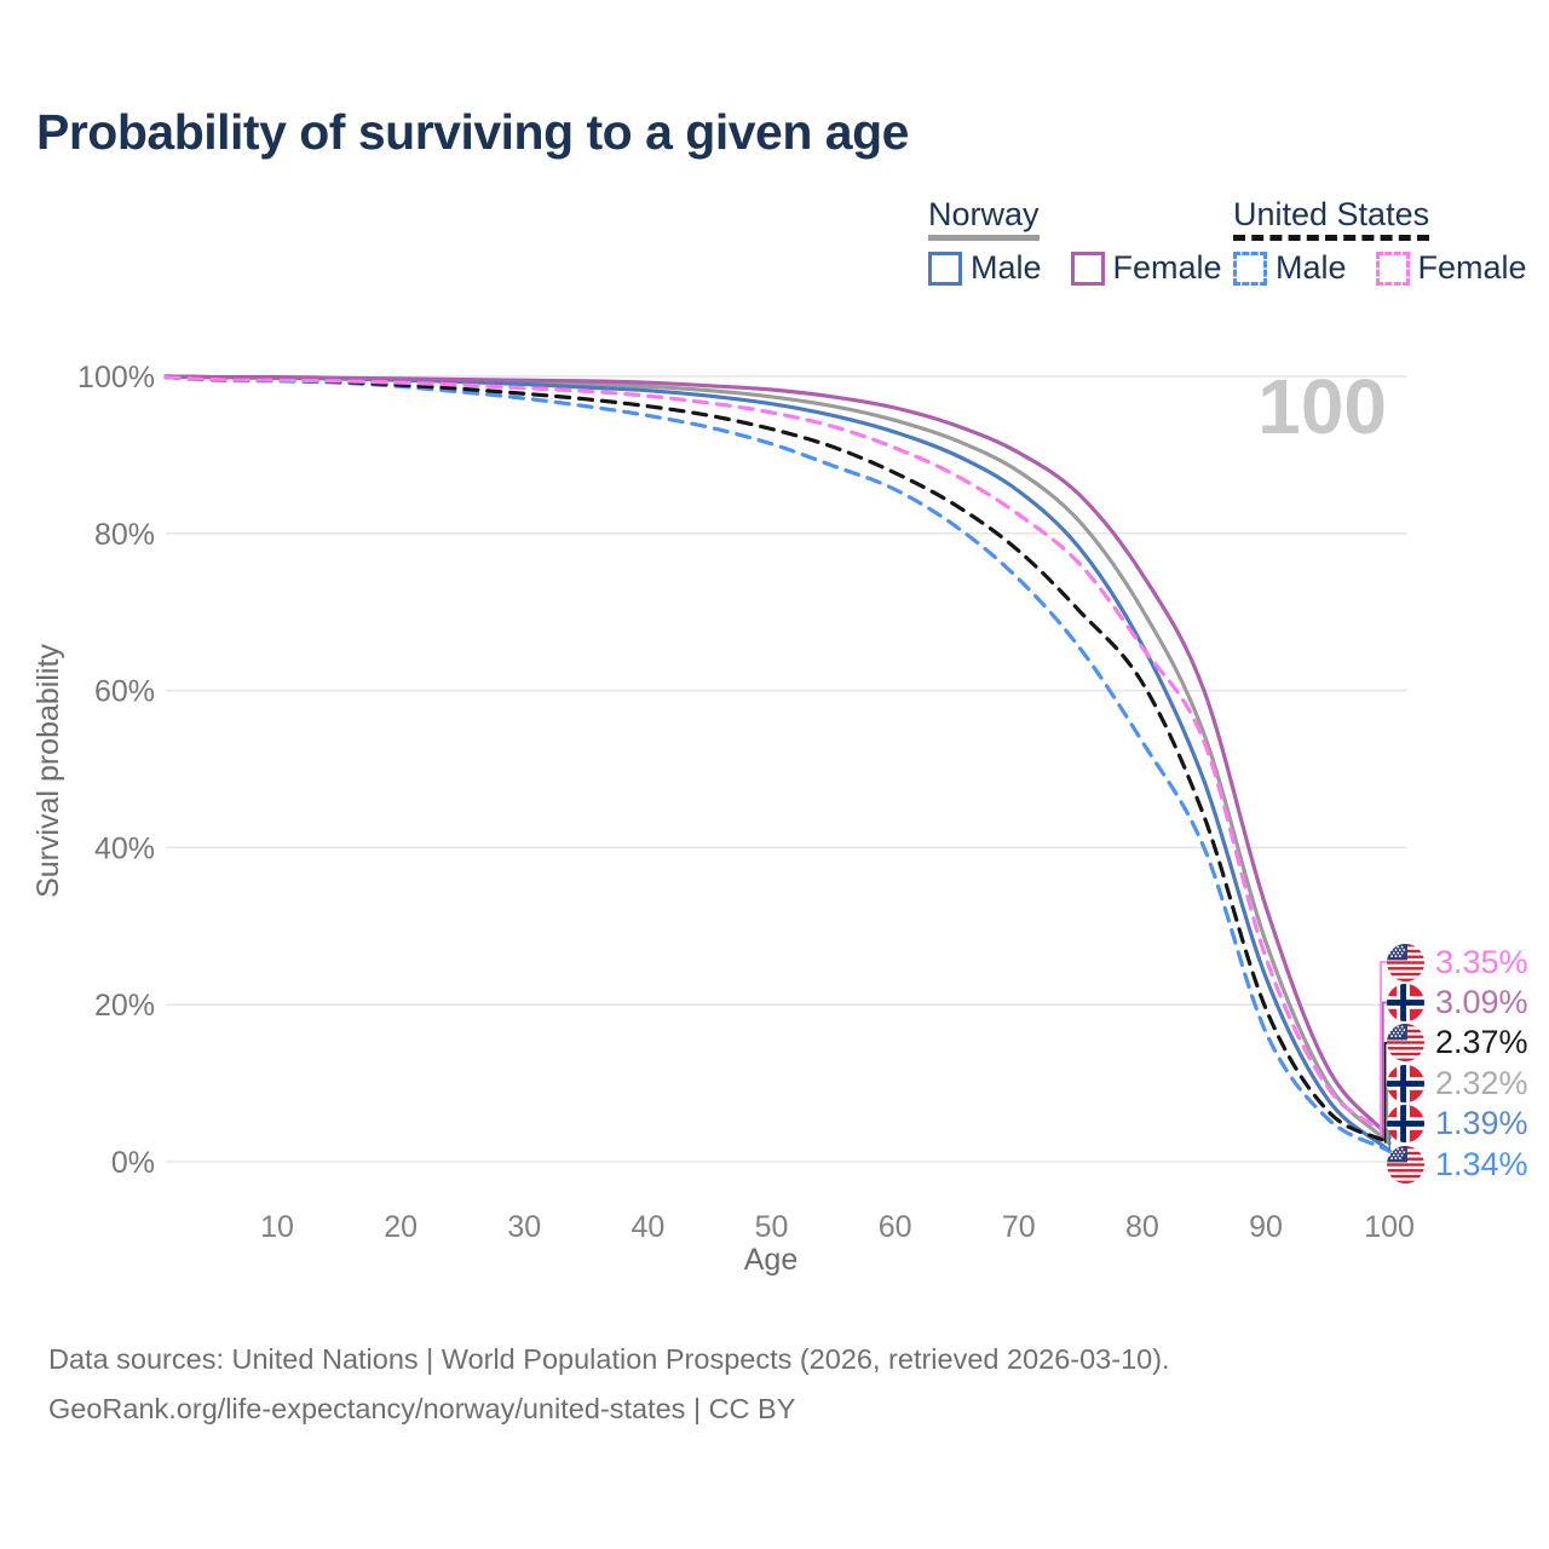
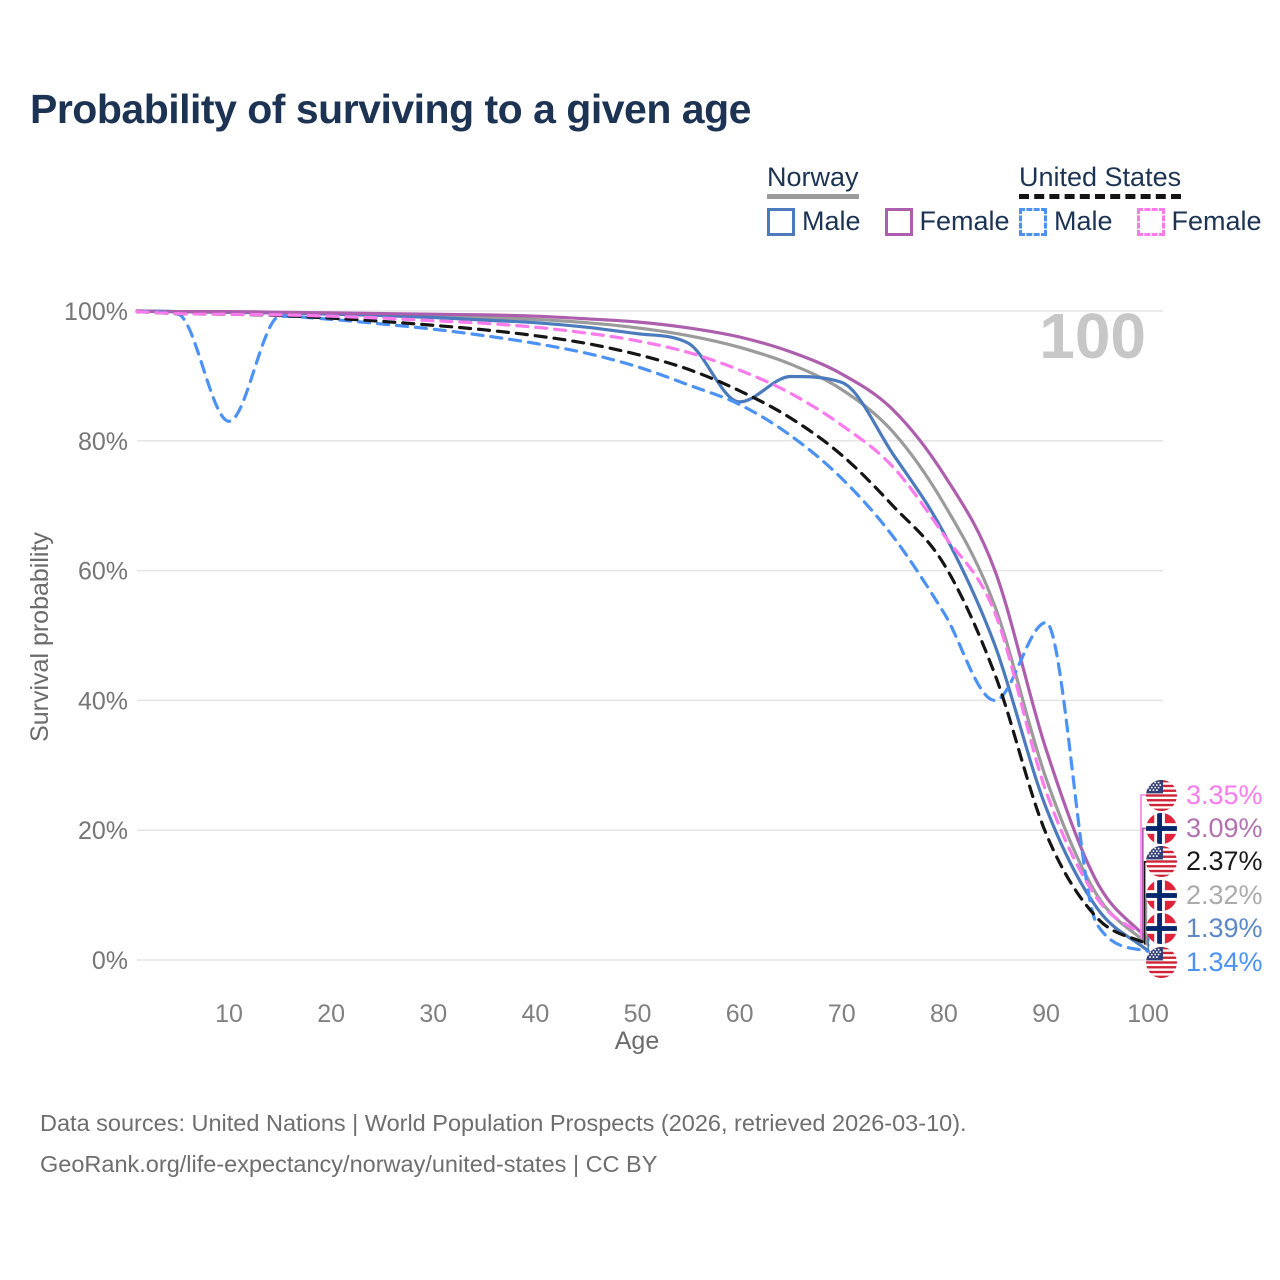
United States Male/10: 99% -> 83%
Norway Male/60: 93% -> 86%
Norway Male/70: 85% -> 89%
United States Male/90: 16% -> 52%
